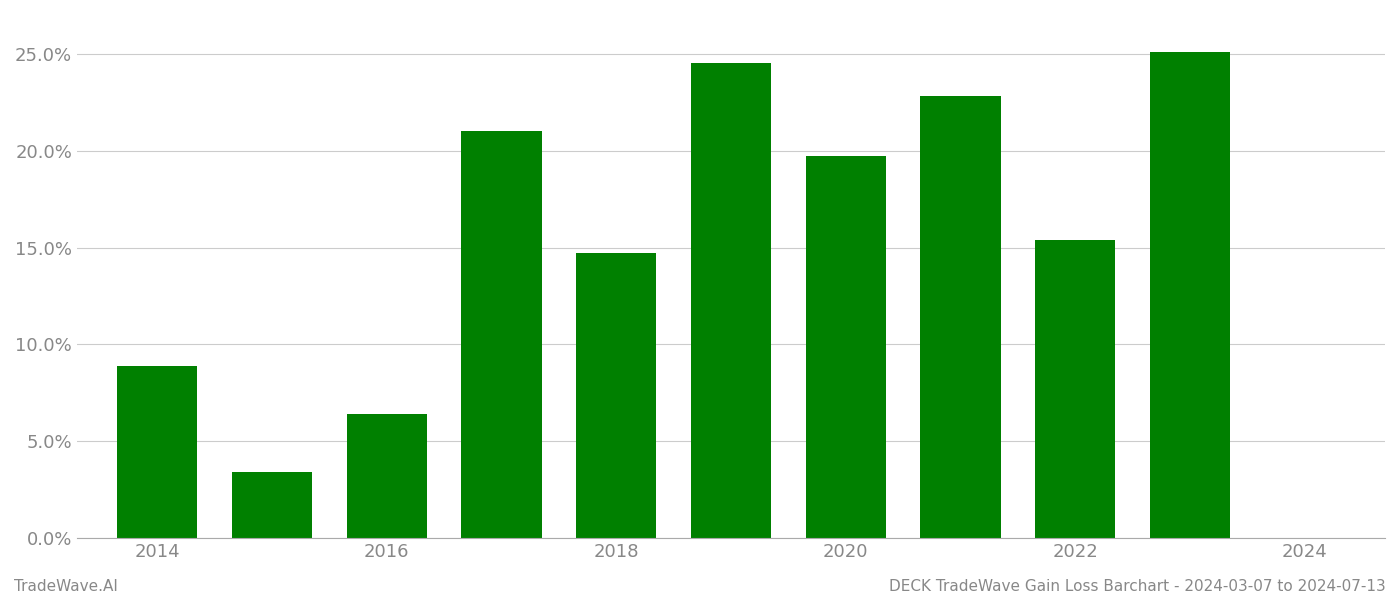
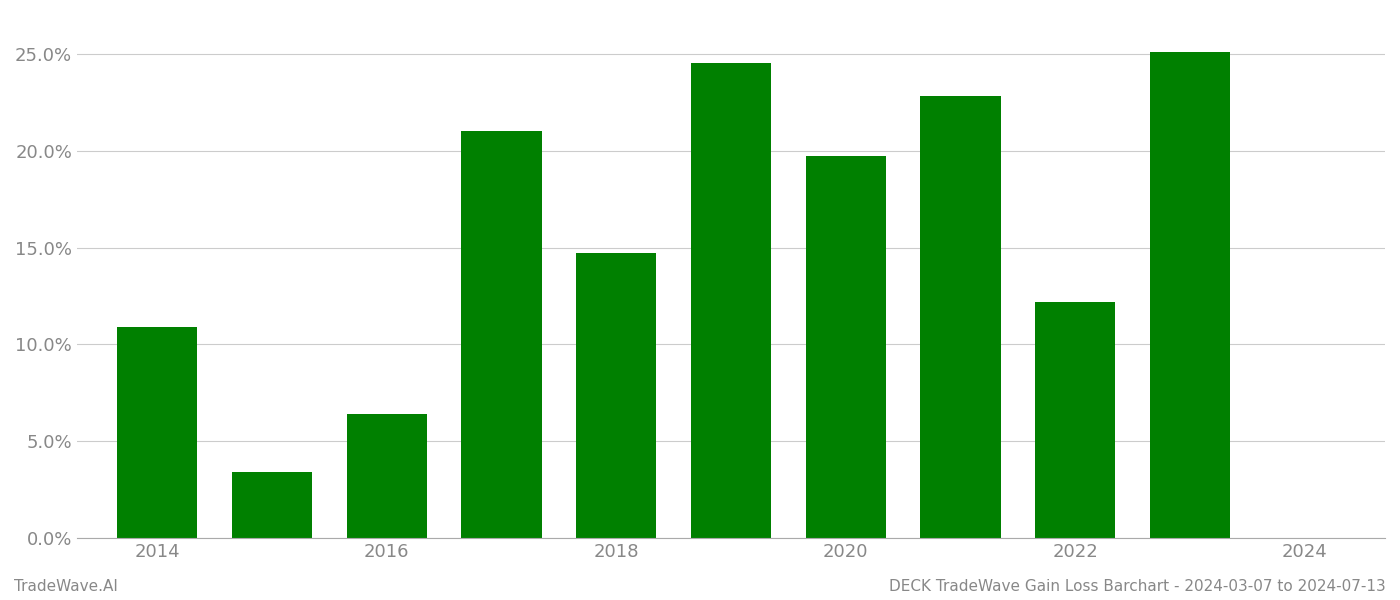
2014: 8.9% -> 10.9%
2022: 15.4% -> 12.2%
